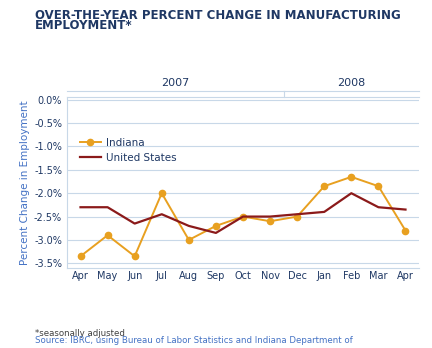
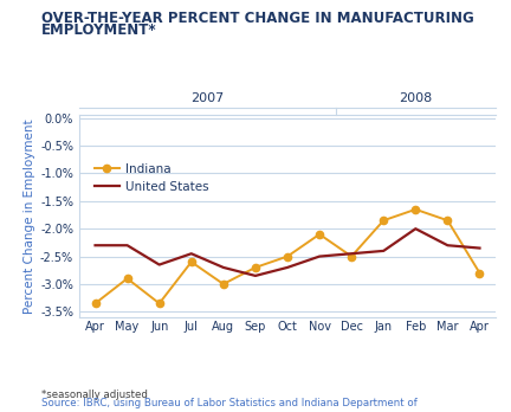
Indiana/Jul: -2.00% -> -2.60%
United States/Oct: -2.50% -> -2.70%
Indiana/Nov: -2.60% -> -2.10%
